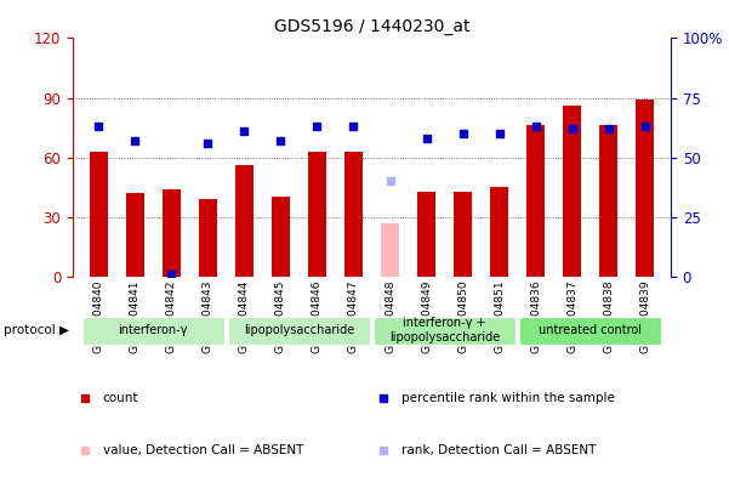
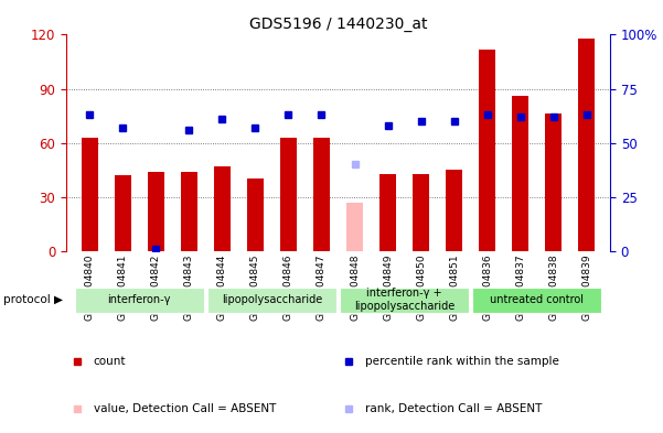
GSM1304843: 39 -> 44
GSM1304844: 56 -> 47
GSM1304836: 76 -> 112
GSM1304839: 89 -> 118
